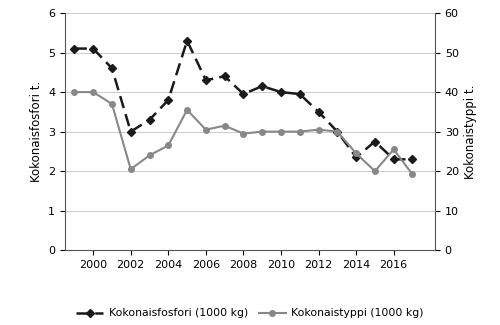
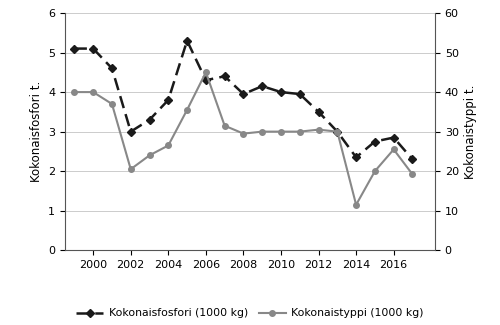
Kokonaistyppi (1000 kg)/2006: 30.5 -> 45.0
Kokonaistyppi (1000 kg)/2014: 24.5 -> 11.5
Kokonaisfosfori (1000 kg)/2016: 2.30 -> 2.85
